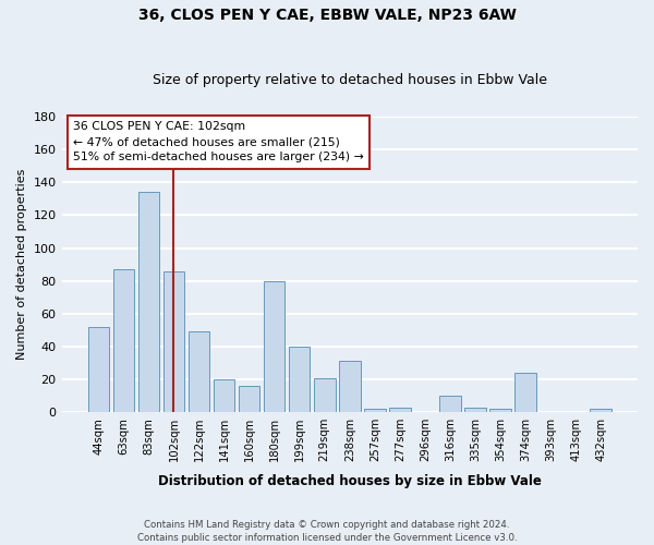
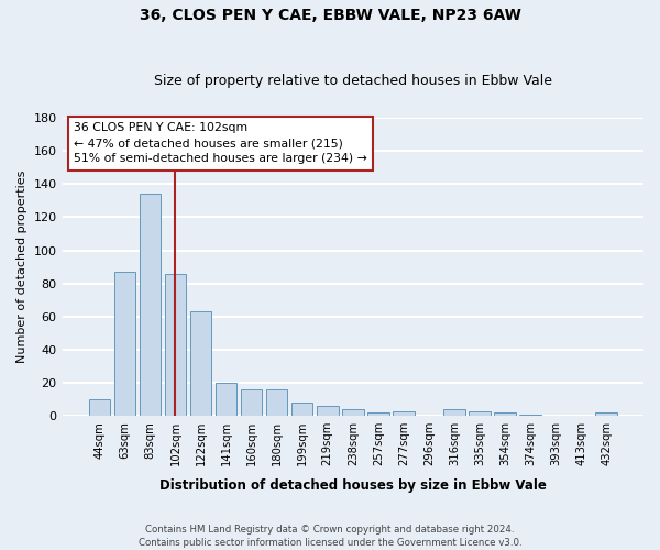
44sqm: 52 -> 10
122sqm: 49 -> 63
180sqm: 80 -> 16
199sqm: 40 -> 8
219sqm: 21 -> 6
238sqm: 31 -> 4
316sqm: 10 -> 4
374sqm: 24 -> 1
